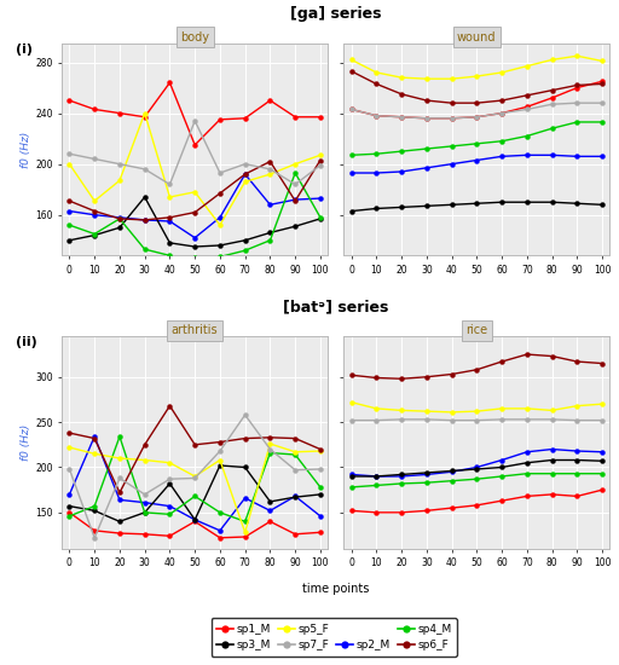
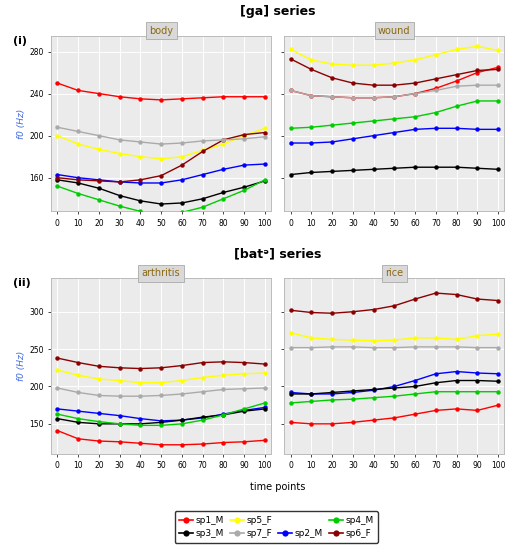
body/sp3_M/0: 140 -> 158
body/sp6_F/0: 171 -> 160
body/sp3_M/10: 144 -> 155
body/sp5_F/10: 171 -> 192
body/sp6_F/10: 163 -> 158
body/sp4_M/20: 157 -> 139
body/sp3_M/30: 174 -> 143
body/sp5_F/30: 240 -> 183
body/sp1_M/40: 264 -> 235
body/sp5_F/40: 174 -> 180
body/sp7_F/40: 184 -> 194
body/sp1_M/50: 215 -> 234
body/sp2_M/50: 142 -> 155
body/sp7_F/50: 234 -> 192
body/sp5_F/60: 152 -> 180
body/sp6_F/60: 177 -> 172
body/sp2_M/70: 192 -> 163
body/sp6_F/70: 192 -> 185
body/sp7_F/70: 200 -> 195
body/sp1_M/80: 250 -> 237
body/sp6_F/80: 202 -> 196
body/sp4_M/90: 193 -> 148
body/sp6_F/90: 171 -> 201
body/sp7_F/90: 184 -> 197
arthritis/sp1_M/0: 150 -> 141
arthritis/sp4_M/0: 146 -> 163
arthritis/sp2_M/10: 234 -> 167
arthritis/sp7_F/10: 122 -> 192
arthritis/sp3_M/20: 140 -> 150
arthritis/sp4_M/20: 234 -> 153
arthritis/sp6_F/20: 172 -> 227
arthritis/sp7_F/30: 170 -> 187
arthritis/sp3_M/40: 182 -> 150
arthritis/sp6_F/40: 268 -> 224
arthritis/sp1_M/50: 140 -> 122
arthritis/sp2_M/50: 142 -> 154
arthritis/sp3_M/50: 142 -> 152
arthritis/sp4_M/50: 168 -> 148
arthritis/sp5_F/50: 190 -> 205
arthritis/sp2_M/60: 130 -> 155
arthritis/sp3_M/60: 202 -> 155
arthritis/sp7_F/60: 218 -> 190
arthritis/sp2_M/70: 166 -> 158
arthritis/sp3_M/70: 200 -> 159
arthritis/sp4_M/70: 140 -> 155
arthritis/sp5_F/70: 128 -> 212
arthritis/sp7_F/70: 258 -> 193
arthritis/sp1_M/80: 140 -> 125
arthritis/sp2_M/80: 152 -> 163
arthritis/sp4_M/80: 216 -> 162
arthritis/sp5_F/80: 226 -> 215
arthritis/sp7_F/80: 220 -> 196
arthritis/sp4_M/90: 214 -> 170
arthritis/sp2_M/100: 146 -> 172
arthritis/sp6_F/100: 220 -> 230
